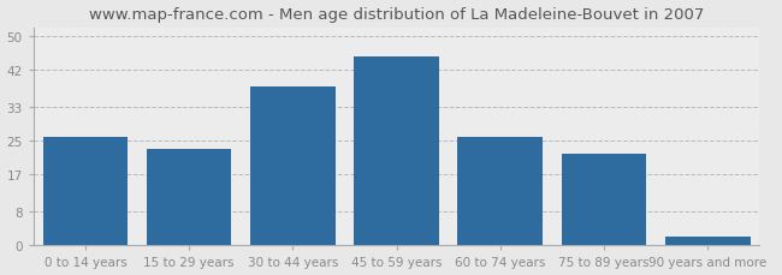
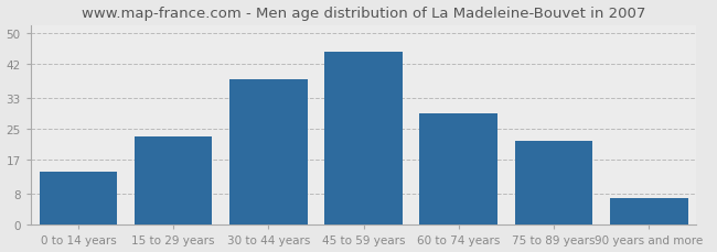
0 to 14 years: 26 -> 14
60 to 74 years: 26 -> 29
90 years and more: 2 -> 7
